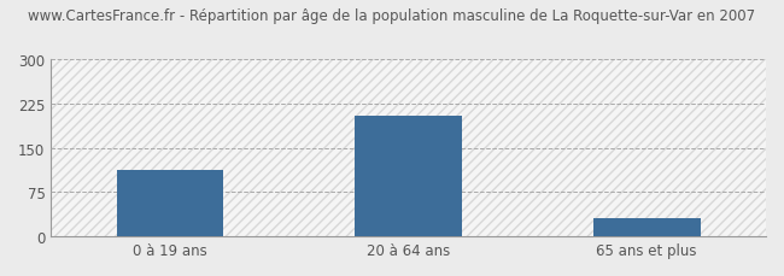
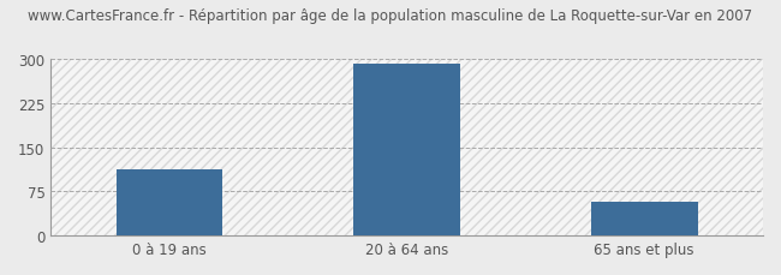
20 à 64 ans: 205 -> 291
65 ans et plus: 30 -> 58
